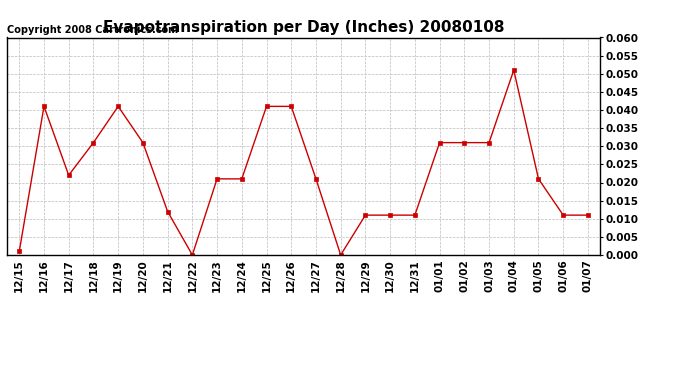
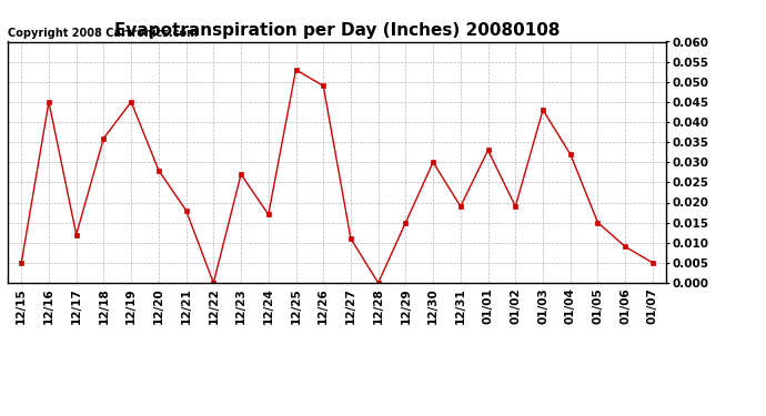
12/15: 0.001 -> 0.005
12/16: 0.041 -> 0.045
12/17: 0.022 -> 0.012
12/18: 0.031 -> 0.036
12/19: 0.041 -> 0.045
12/20: 0.031 -> 0.028
12/21: 0.012 -> 0.018
12/23: 0.021 -> 0.027
12/24: 0.021 -> 0.017
12/25: 0.041 -> 0.053
12/26: 0.041 -> 0.049
12/27: 0.021 -> 0.011
12/29: 0.011 -> 0.015
12/30: 0.011 -> 0.030
12/31: 0.011 -> 0.019
01/01: 0.031 -> 0.033
01/02: 0.031 -> 0.019
01/03: 0.031 -> 0.043
01/04: 0.051 -> 0.032
01/05: 0.021 -> 0.015
01/06: 0.011 -> 0.009
01/07: 0.011 -> 0.005
